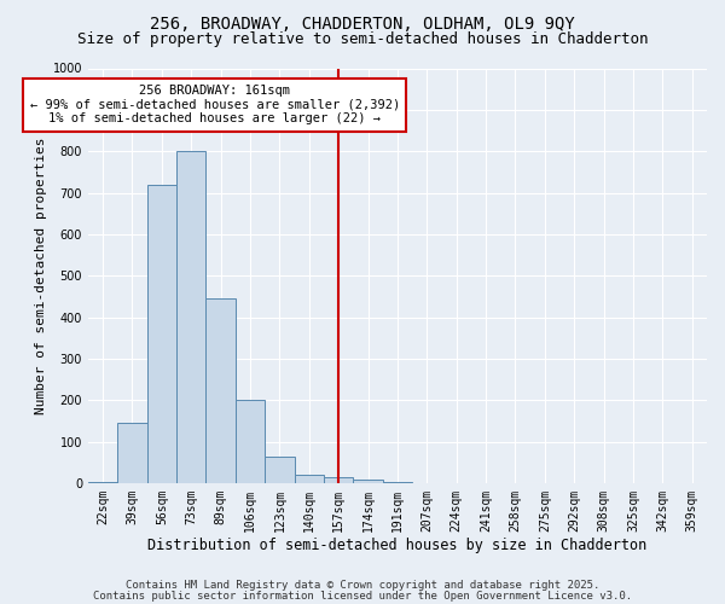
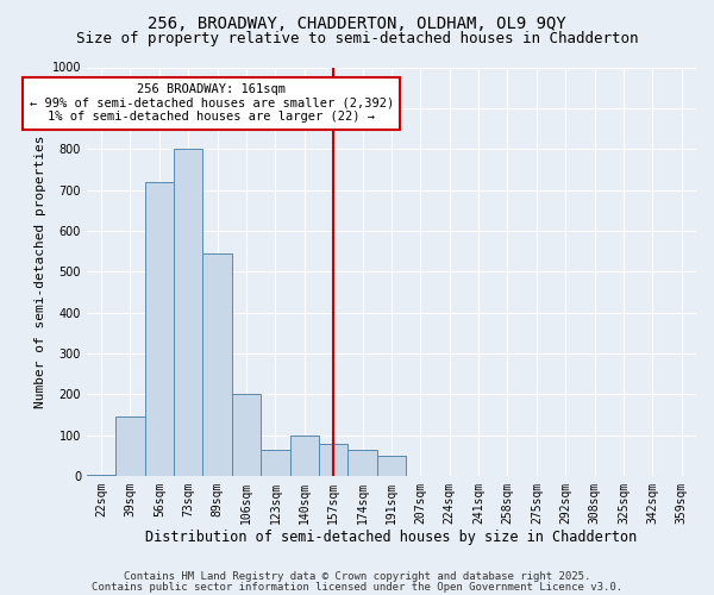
89sqm: 445 -> 545
140sqm: 20 -> 100
157sqm: 15 -> 80
174sqm: 10 -> 65
191sqm: 5 -> 50
